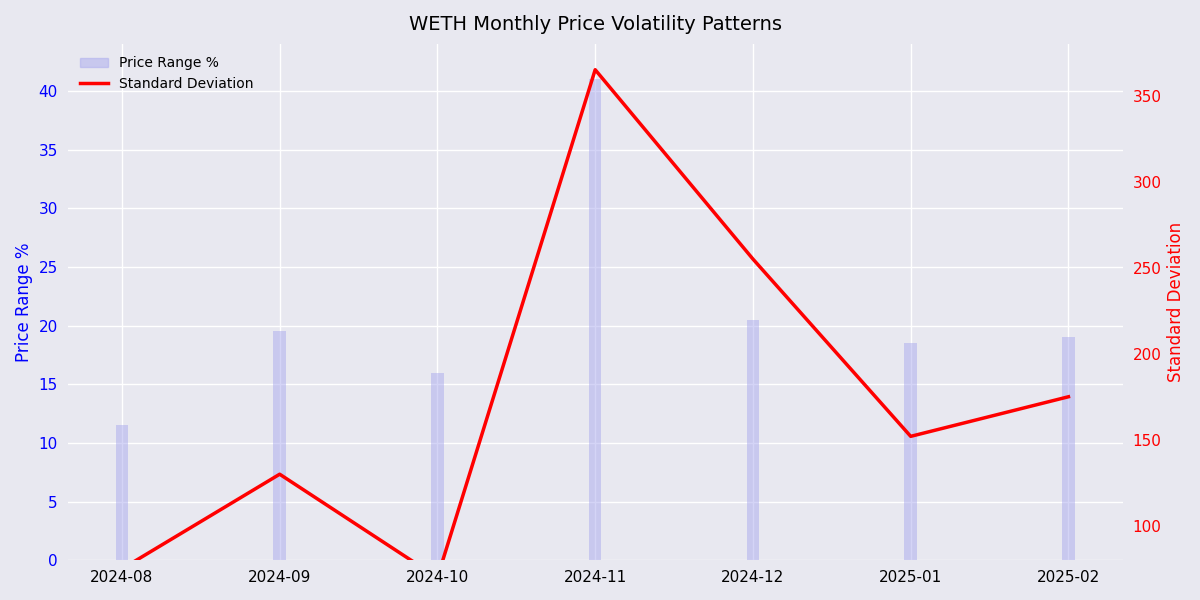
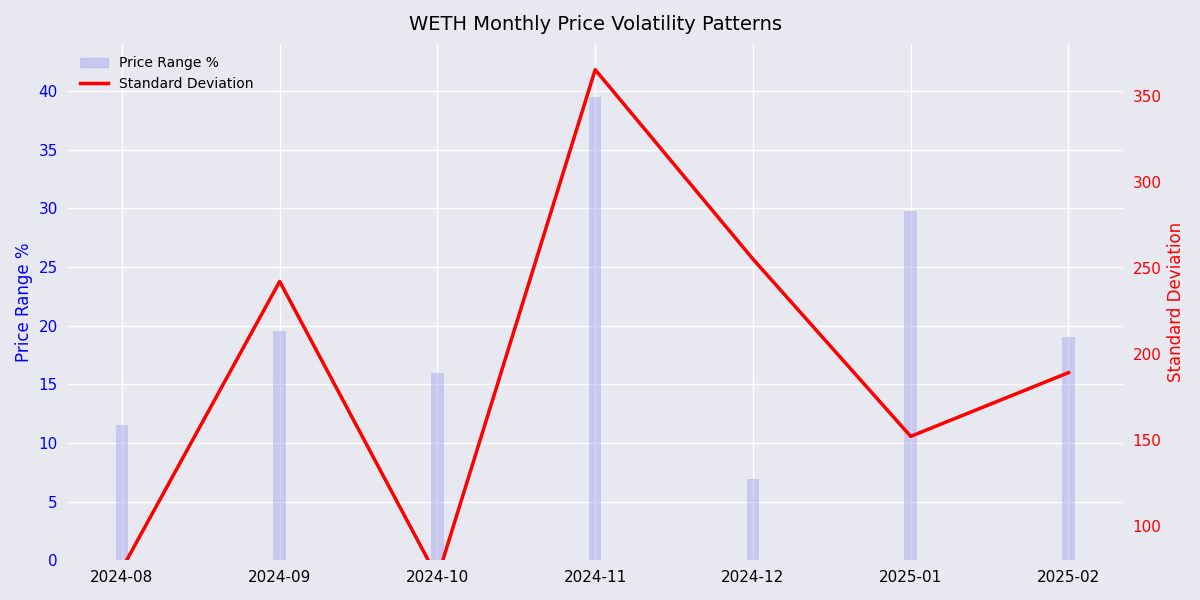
Standard Deviation/2024-09: 130 -> 242
Price Range %/2024-11: 41.0 -> 39.5
Price Range %/2024-12: 20.5 -> 6.9
Price Range %/2025-01: 18.5 -> 29.8
Standard Deviation/2025-02: 175 -> 189
